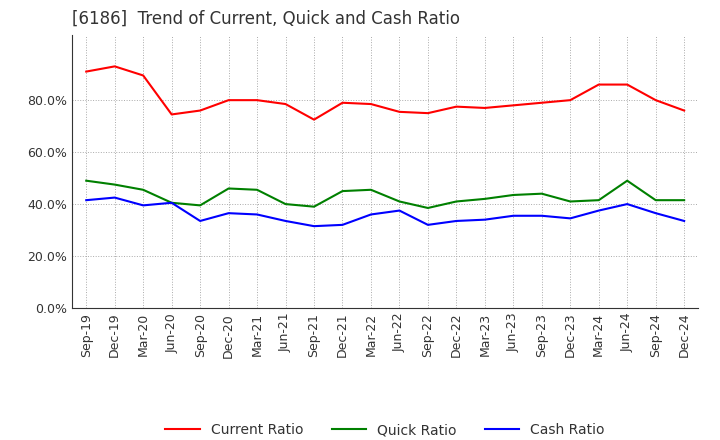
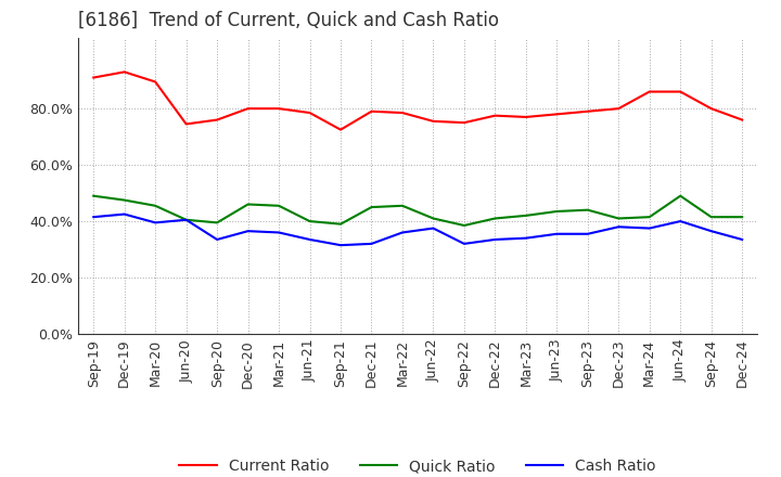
Cash Ratio/Dec-23: 34.5% -> 38.0%
